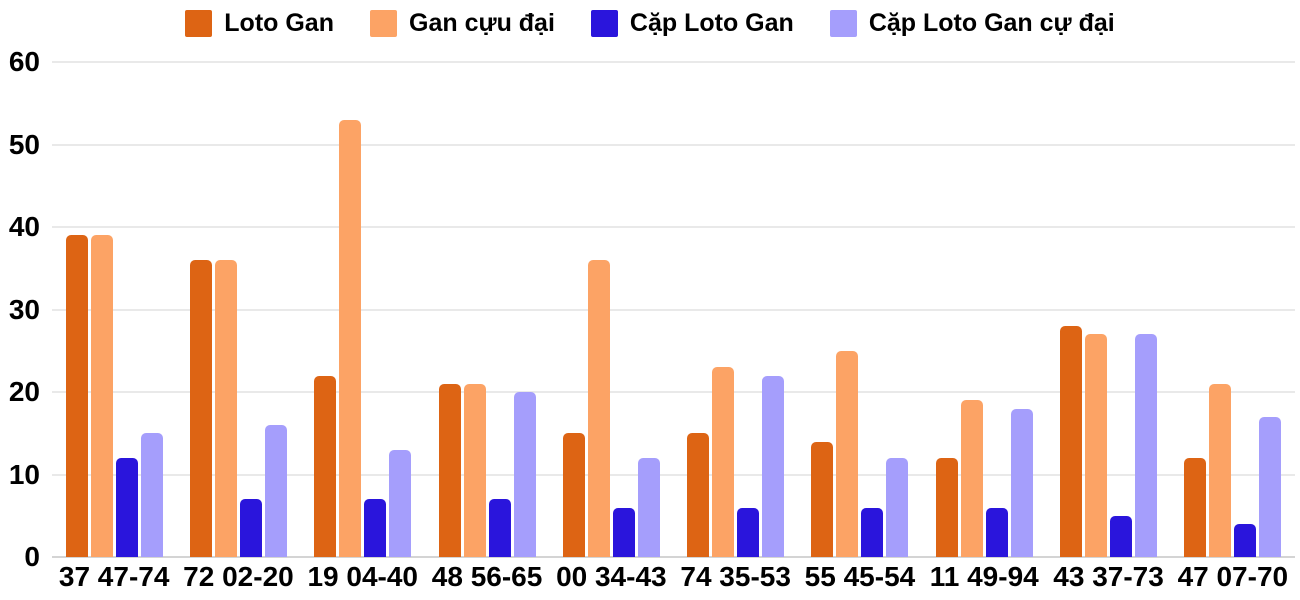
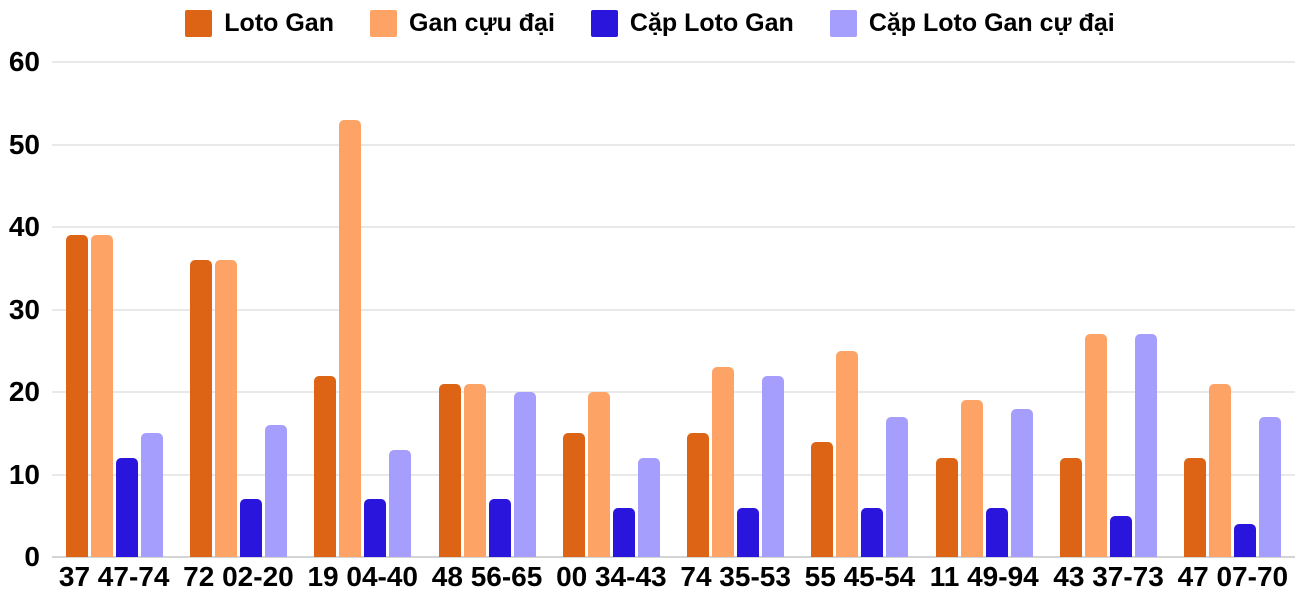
Gan cựu đại/00 34-43: 36 -> 20
Cặp Loto Gan cự đại/55 45-54: 12 -> 17
Loto Gan/43 37-73: 28 -> 12
